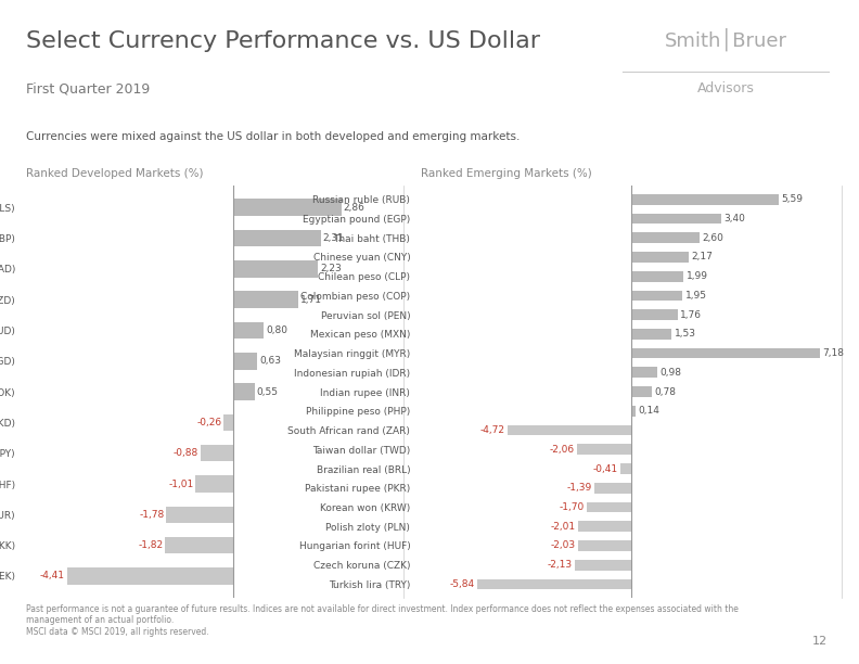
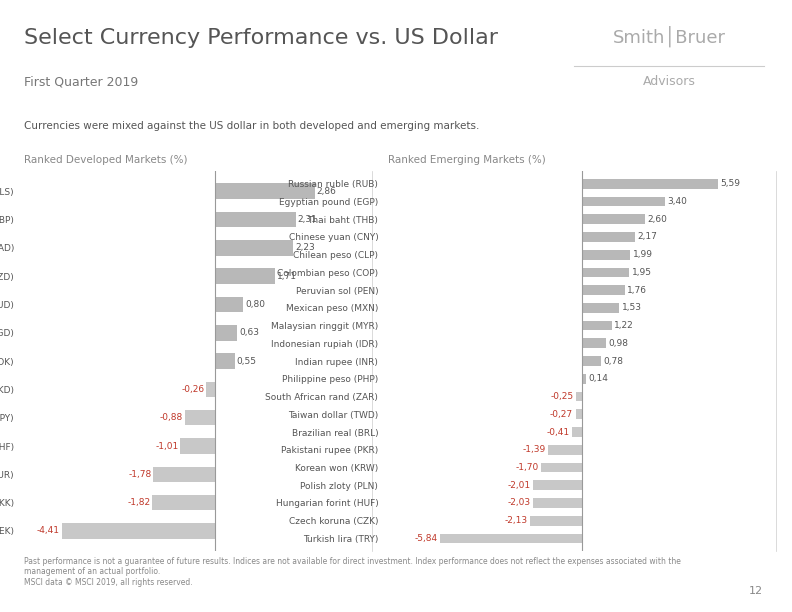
Ranked Emerging Markets (%)/Malaysian ringgit (MYR): 7,18 -> 1,22
Ranked Emerging Markets (%)/South African rand (ZAR): -4,72 -> -0,25
Ranked Emerging Markets (%)/Taiwan dollar (TWD): -2,06 -> -0,27
